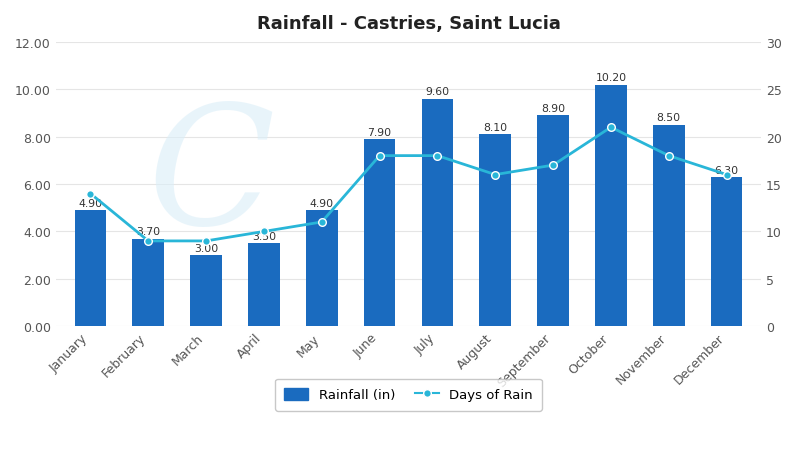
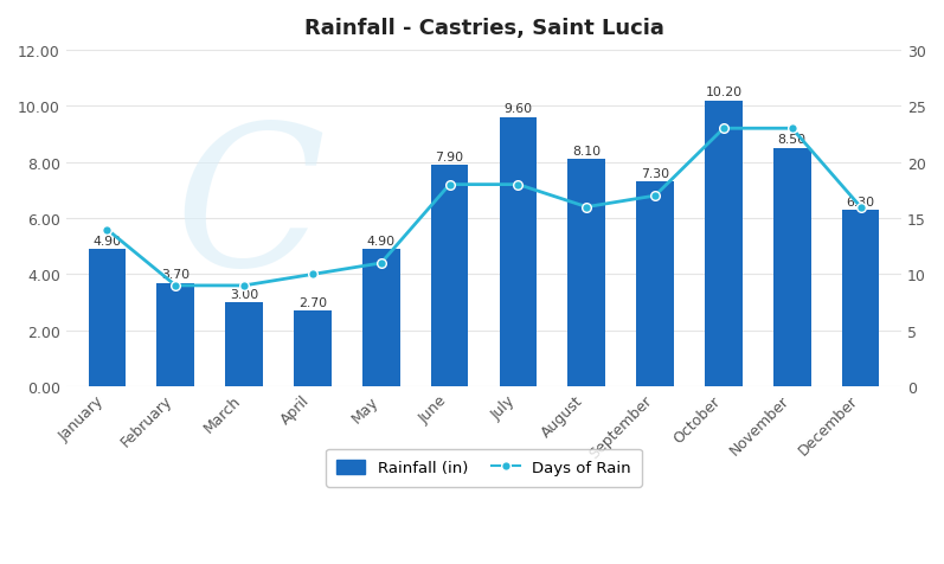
Rainfall (in)/April: 3.5 -> 2.7
Rainfall (in)/September: 8.90 -> 7.30
Days of Rain/October: 21 -> 23
Days of Rain/November: 18 -> 23
